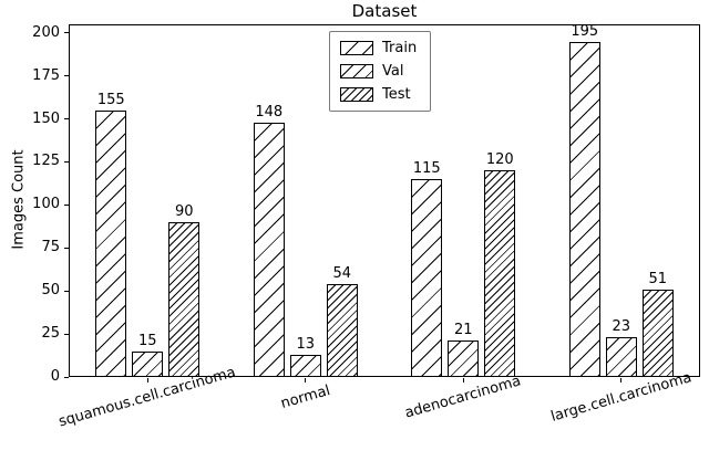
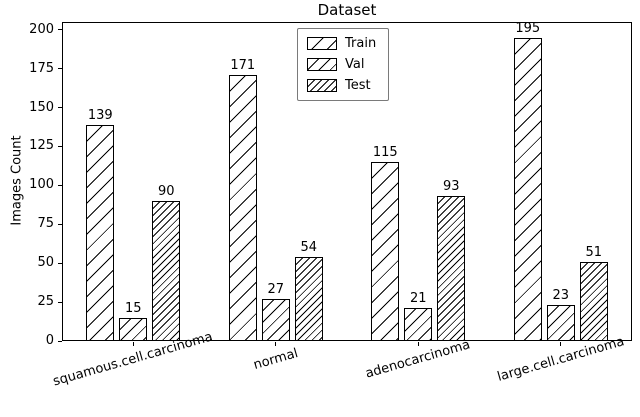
Train/squamous.cell.carcinoma: 155 -> 139
Train/normal: 148 -> 171
Val/normal: 13 -> 27
Test/adenocarcinoma: 120 -> 93
